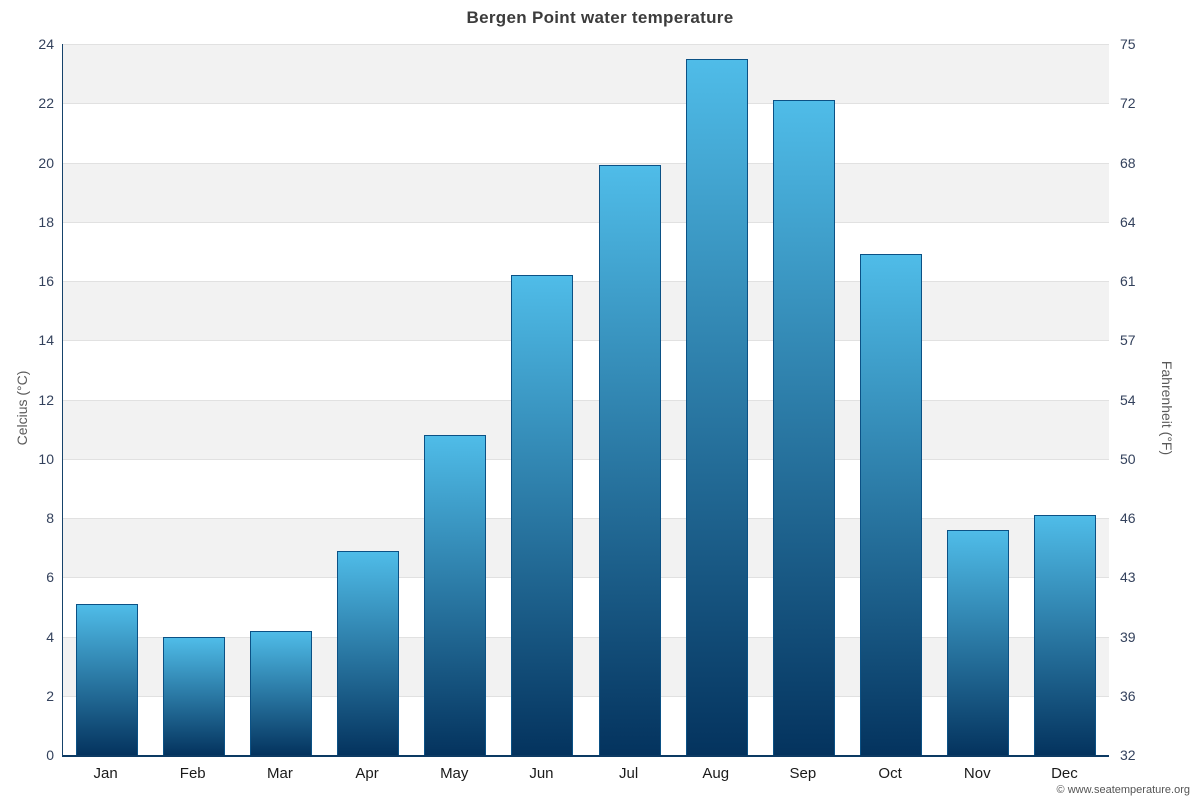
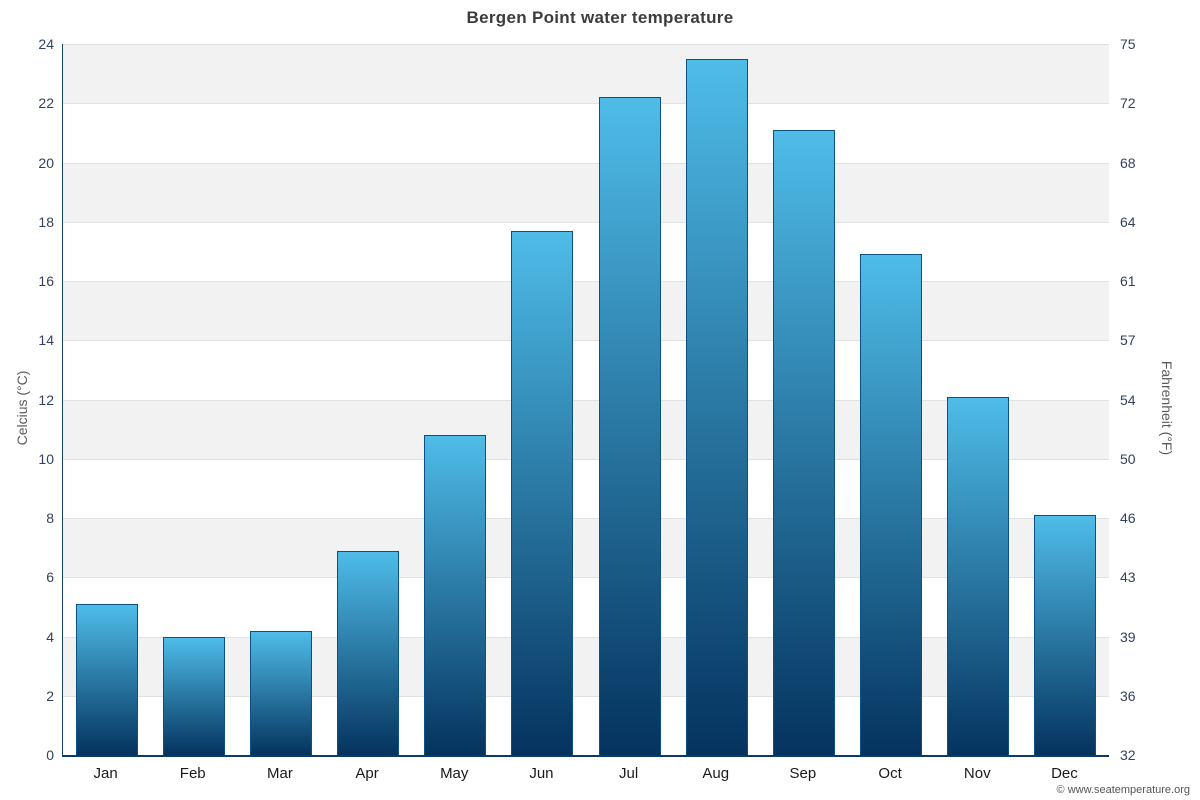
Jun: 16.2 -> 17.7
Jul: 19.9 -> 22.2
Sep: 22.1 -> 21.1
Nov: 7.6 -> 12.1
